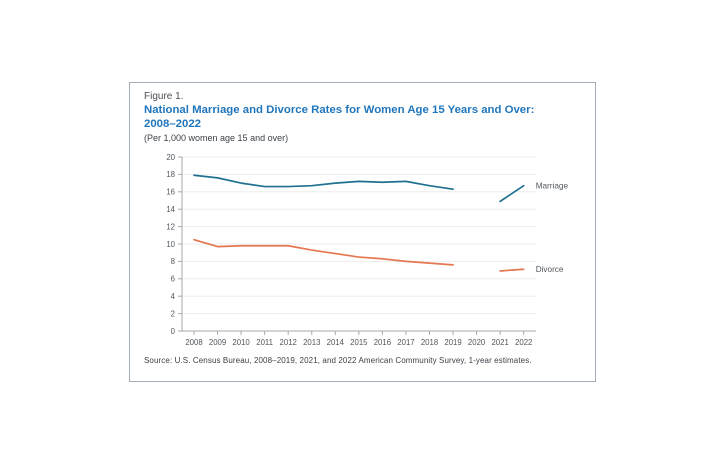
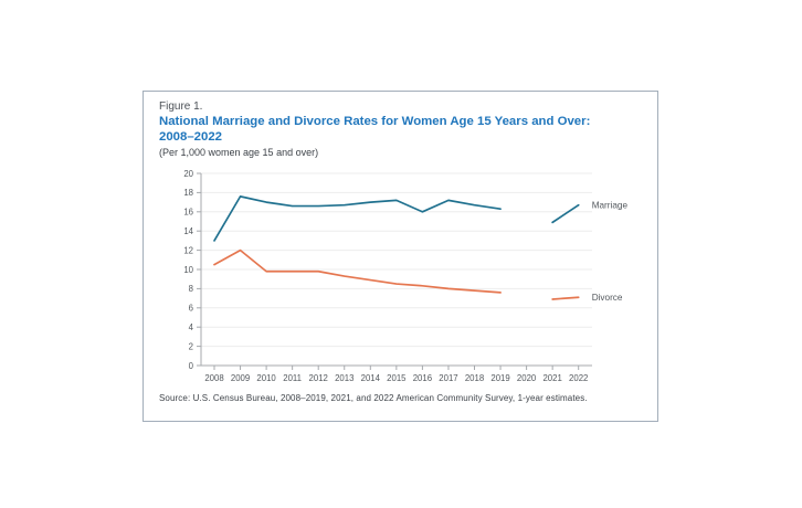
Marriage/2008: 18 -> 13
Divorce/2009: 10 -> 12
Marriage/2016: 17 -> 16
